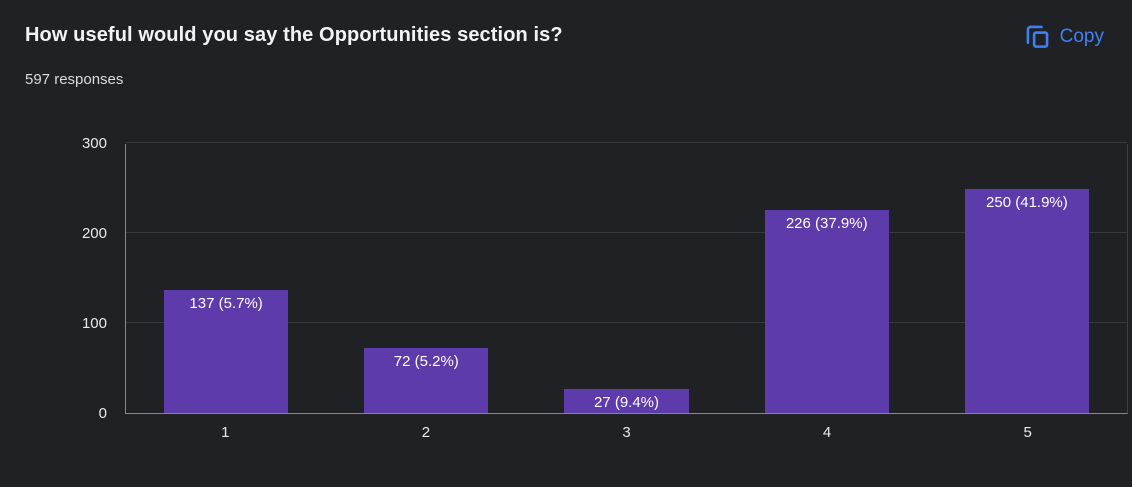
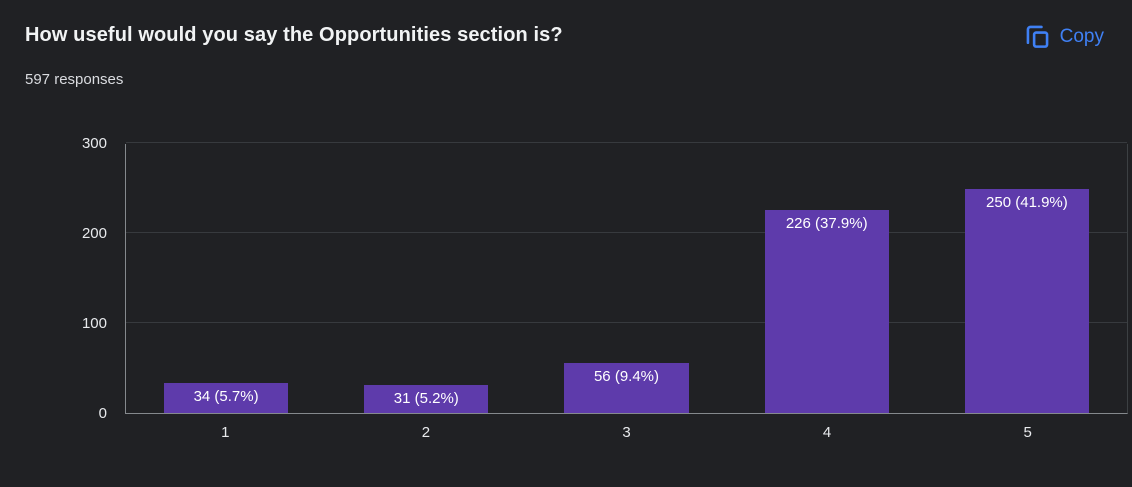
1: 137 -> 34
2: 72 -> 31
3: 27 -> 56
